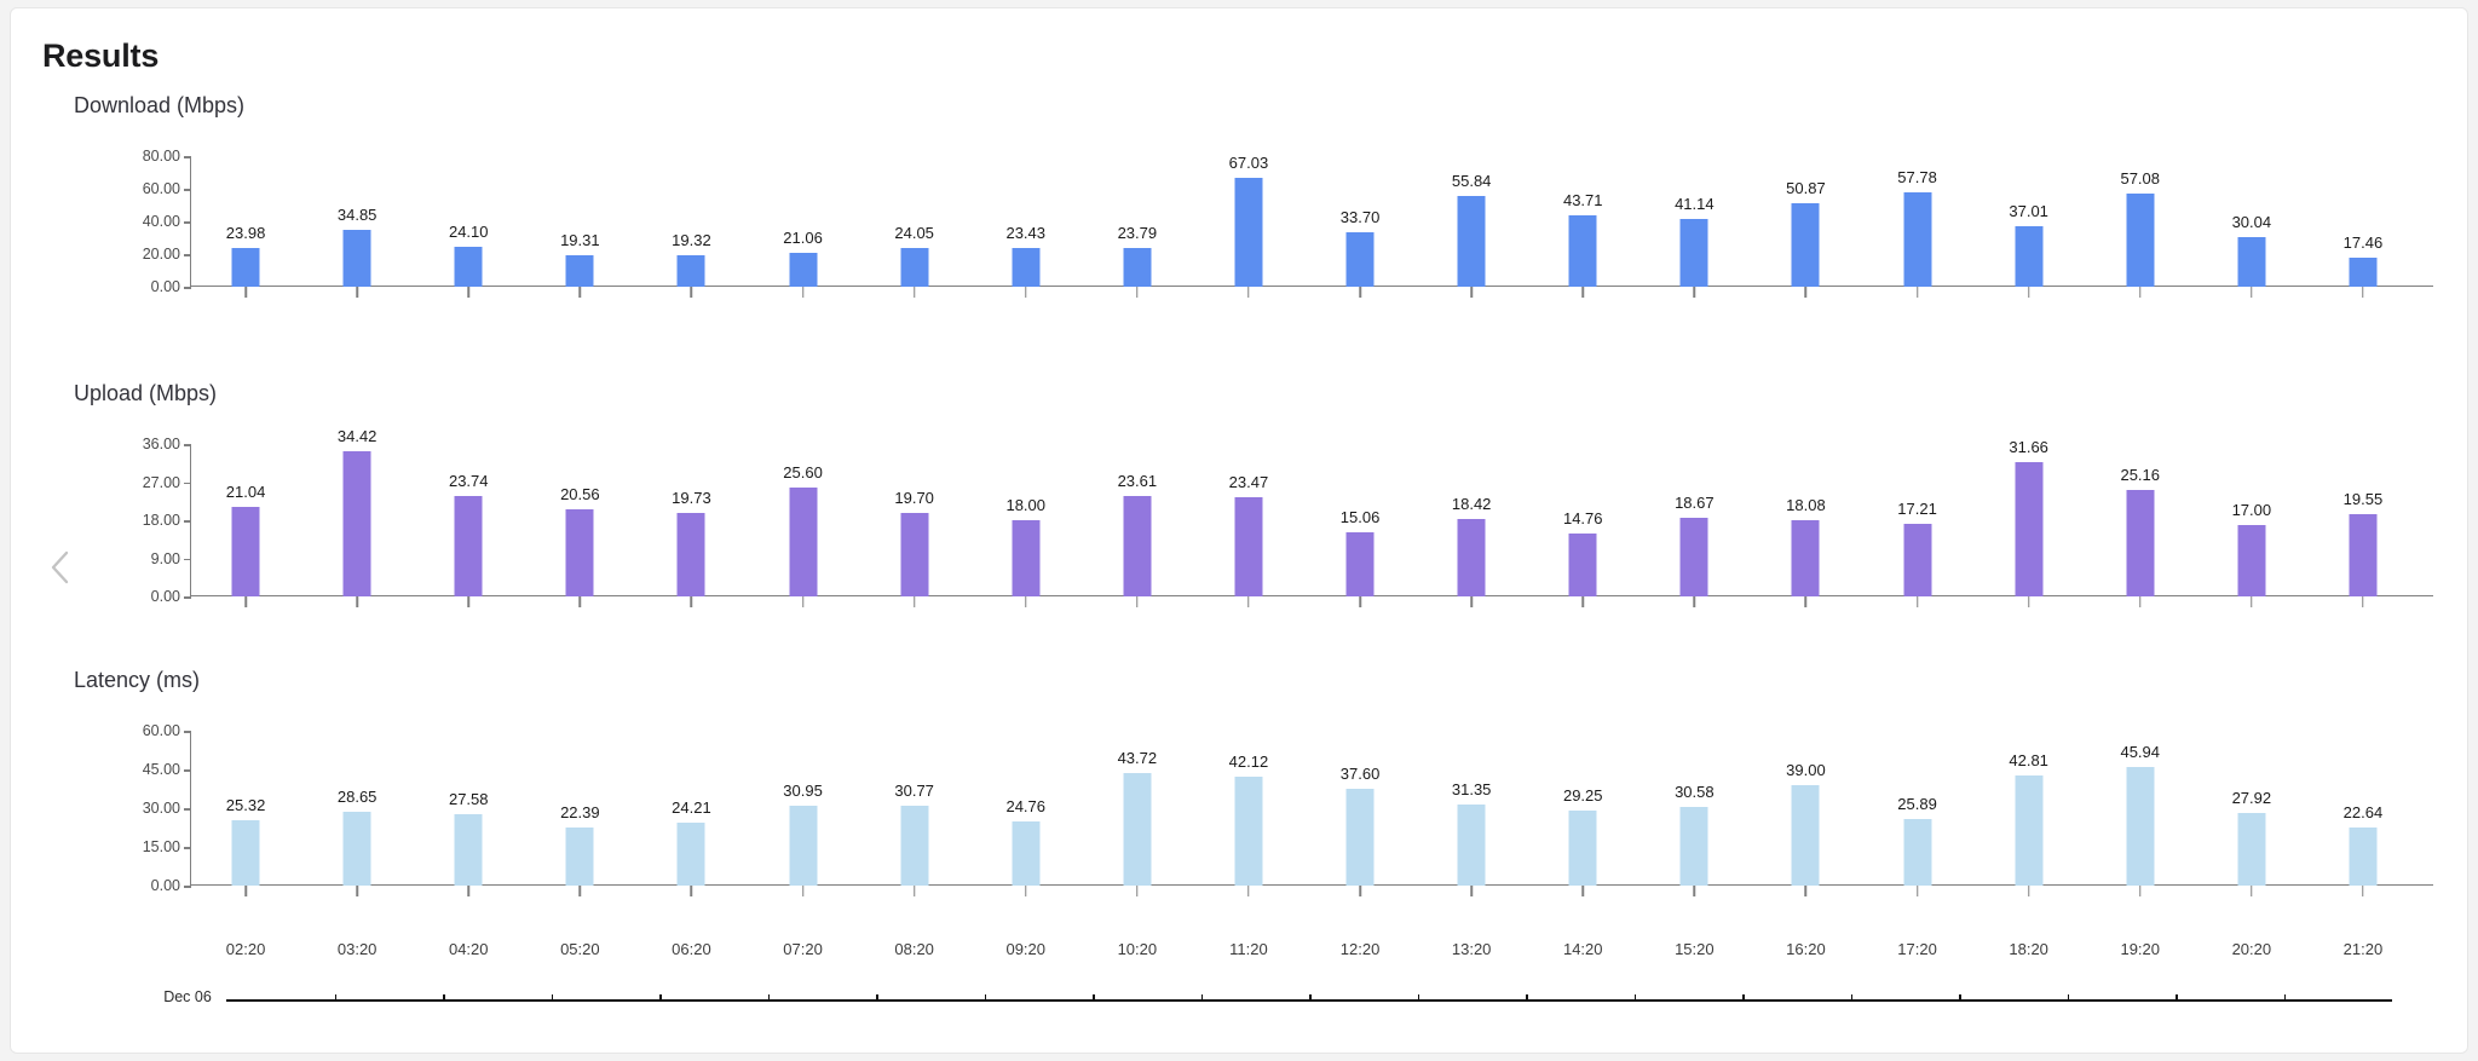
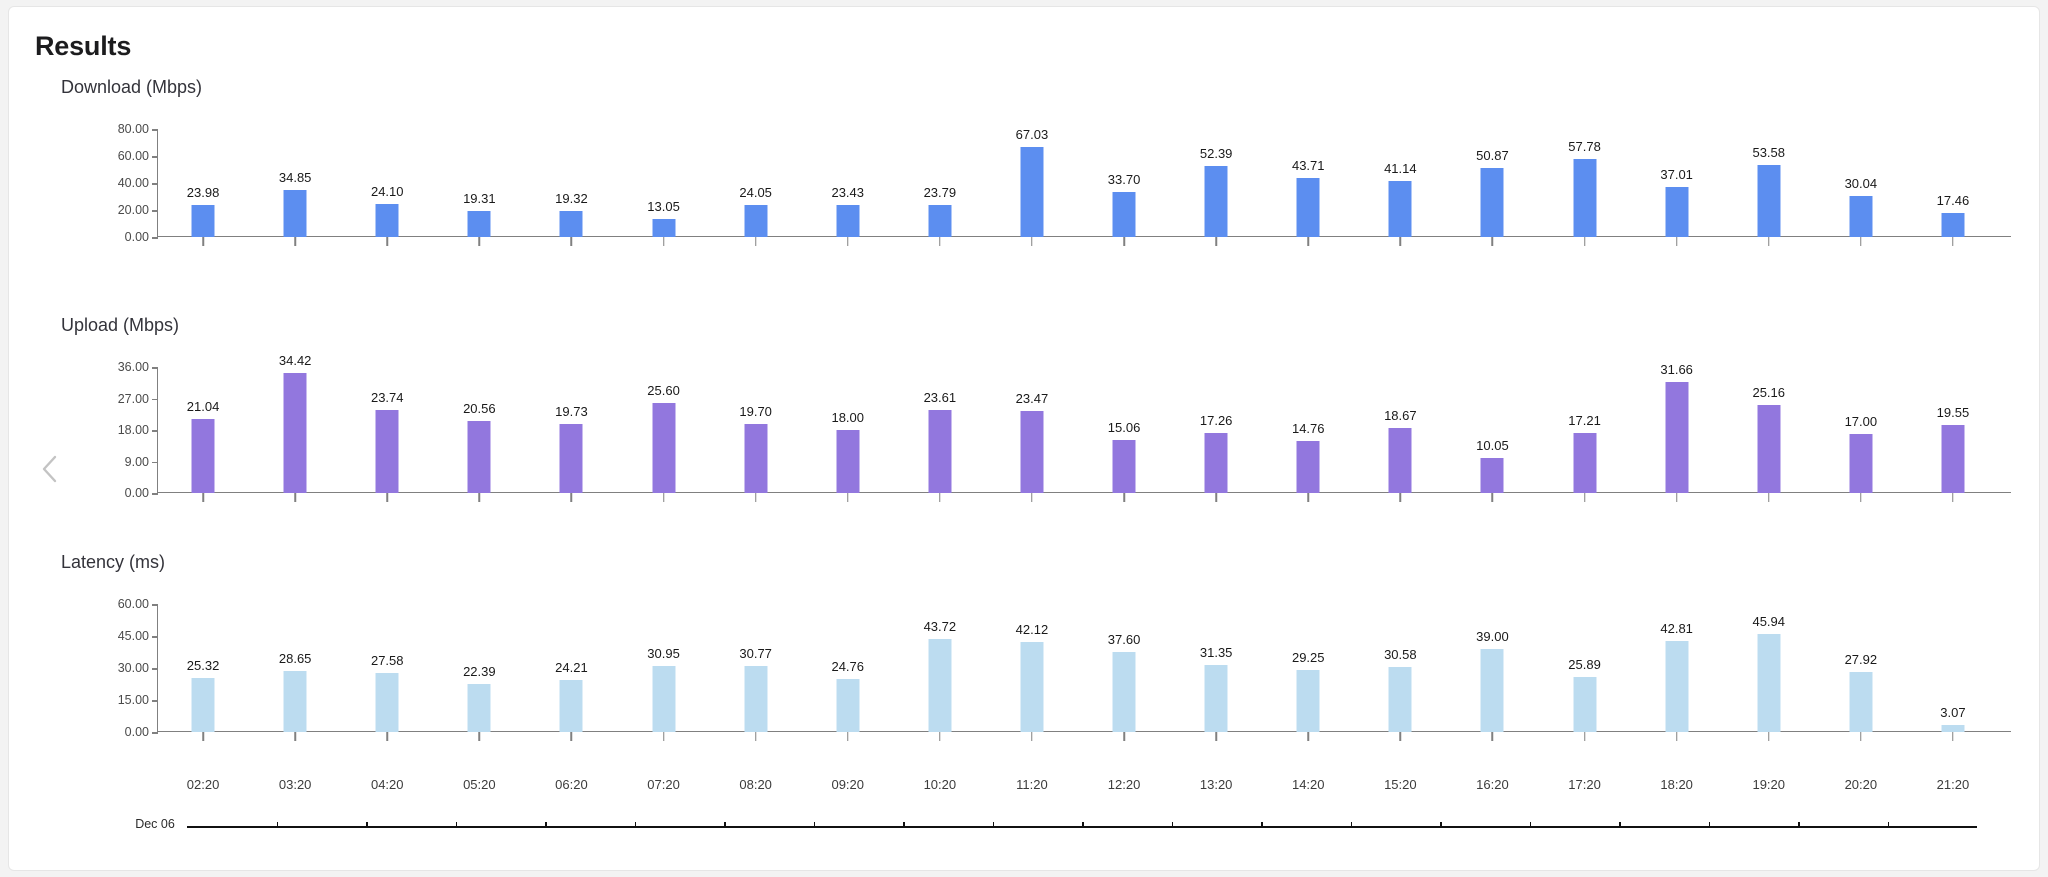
Download (Mbps)/07:20: 21.06 -> 13.05
Download (Mbps)/13:20: 55.84 -> 52.39
Download (Mbps)/19:20: 57.08 -> 53.58
Upload (Mbps)/13:20: 18.42 -> 17.26
Upload (Mbps)/16:20: 18.08 -> 10.05
Latency (ms)/21:20: 22.64 -> 3.07
